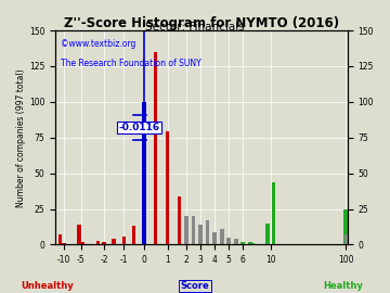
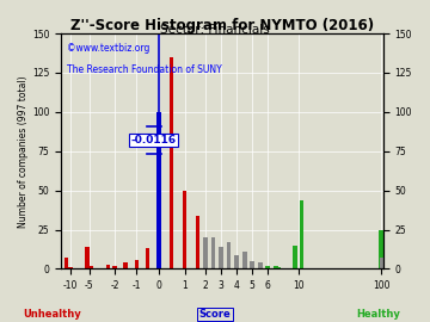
1: 79 -> 50
